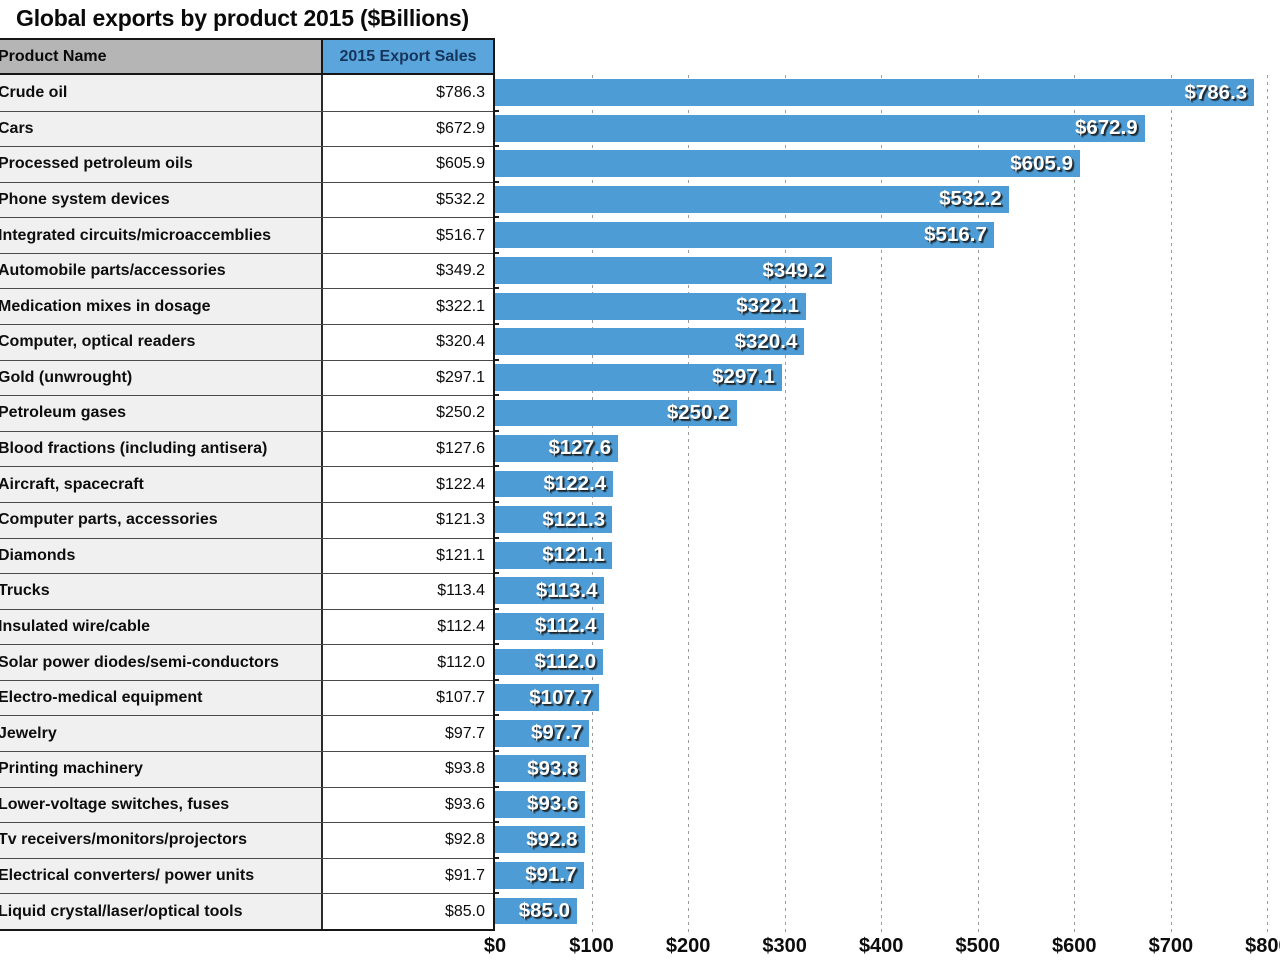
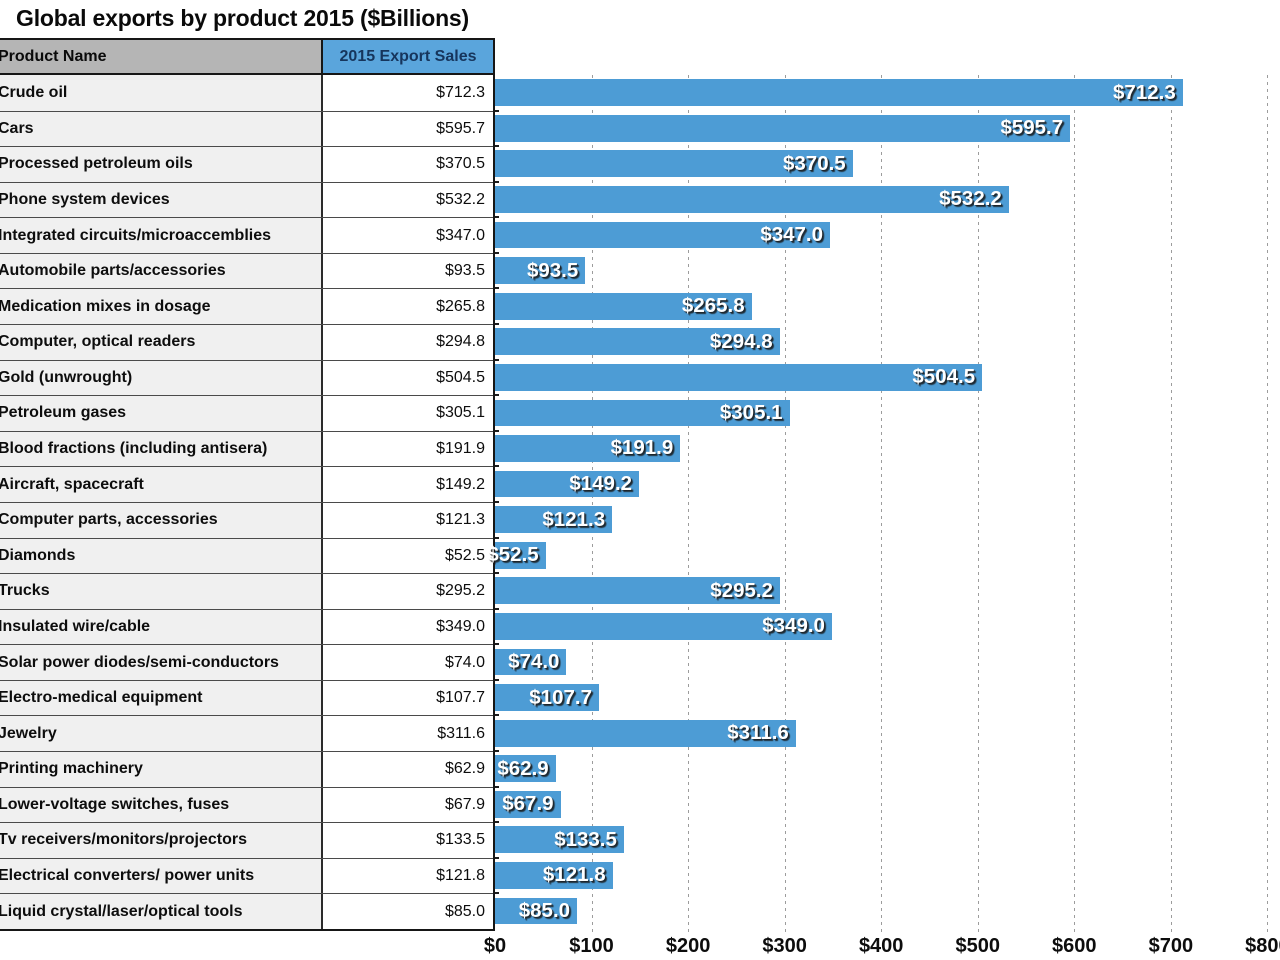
Crude oil: $786.3 -> $712.3
Cars: $672.9 -> $595.7
Processed petroleum oils: $605.9 -> $370.5
Integrated circuits/microaccemblies: $516.7 -> $347.0
Automobile parts/accessories: $349.2 -> $93.5
Medication mixes in dosage: $322.1 -> $265.8
Computer, optical readers: $320.4 -> $294.8
Gold (unwrought): $297.1 -> $504.5
Petroleum gases: $250.2 -> $305.1
Blood fractions (including antisera): $127.6 -> $191.9
Aircraft, spacecraft: $122.4 -> $149.2
Diamonds: $121.1 -> $52.5
Trucks: $113.4 -> $295.2
Insulated wire/cable: $112.4 -> $349.0
Solar power diodes/semi-conductors: $112.0 -> $74.0
Jewelry: $97.7 -> $311.6
Printing machinery: $93.8 -> $62.9
Lower-voltage switches, fuses: $93.6 -> $67.9
Tv receivers/monitors/projectors: $92.8 -> $133.5
Electrical converters/ power units: $91.7 -> $121.8
